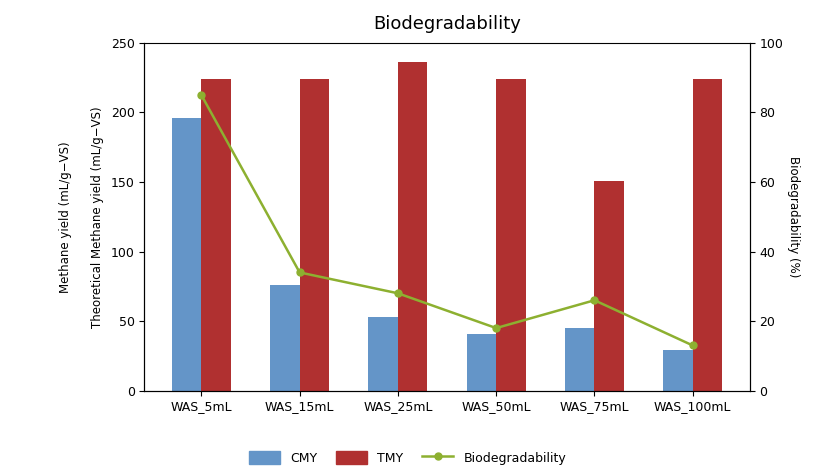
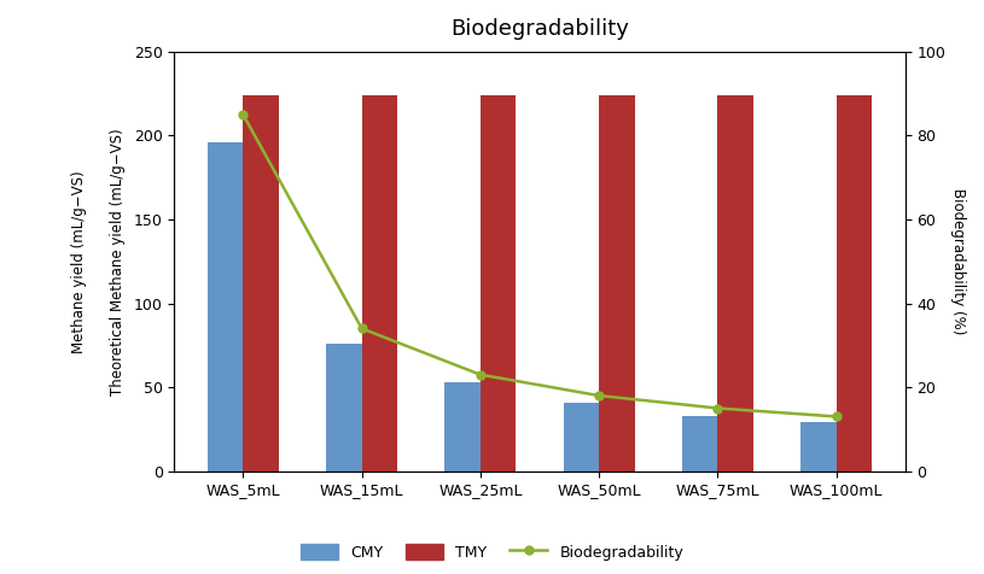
Biodegradability/WAS_25mL: 28 -> 23
TMY/WAS_25mL: 236 -> 224
CMY/WAS_75mL: 45 -> 33
Biodegradability/WAS_75mL: 26 -> 15
TMY/WAS_75mL: 151 -> 224
